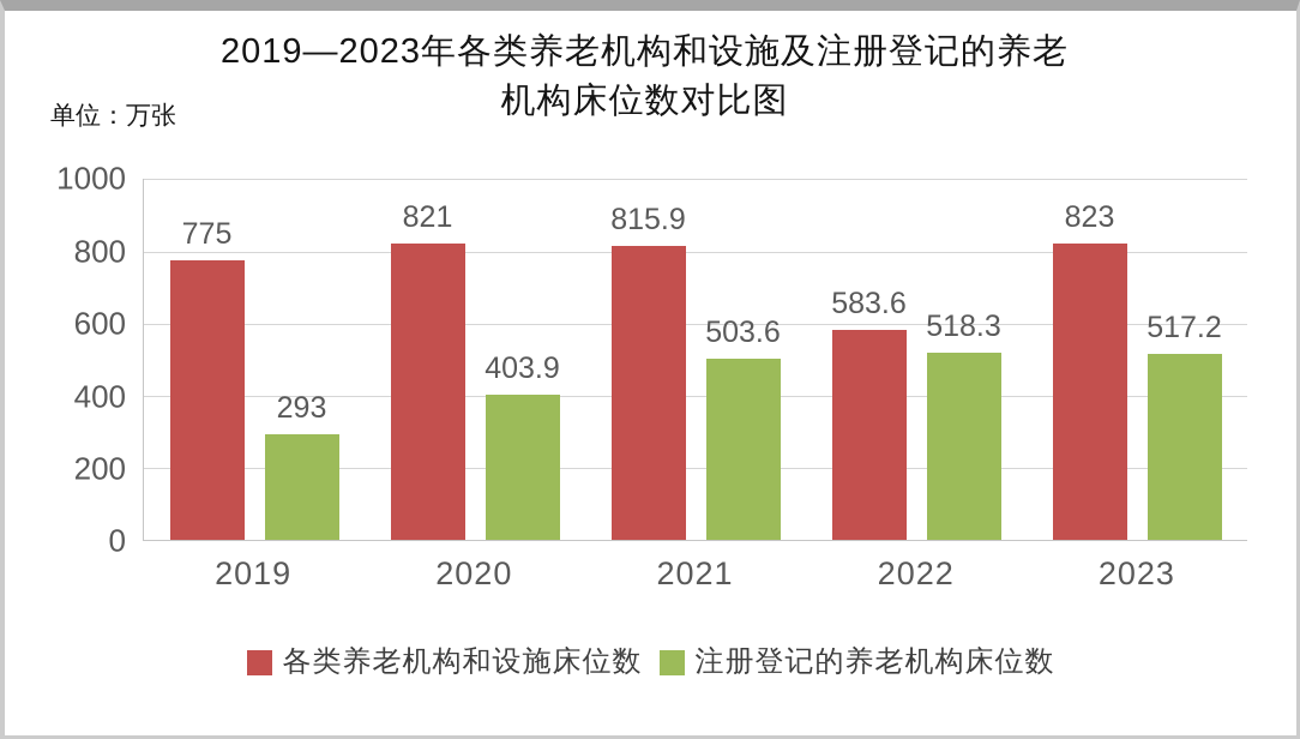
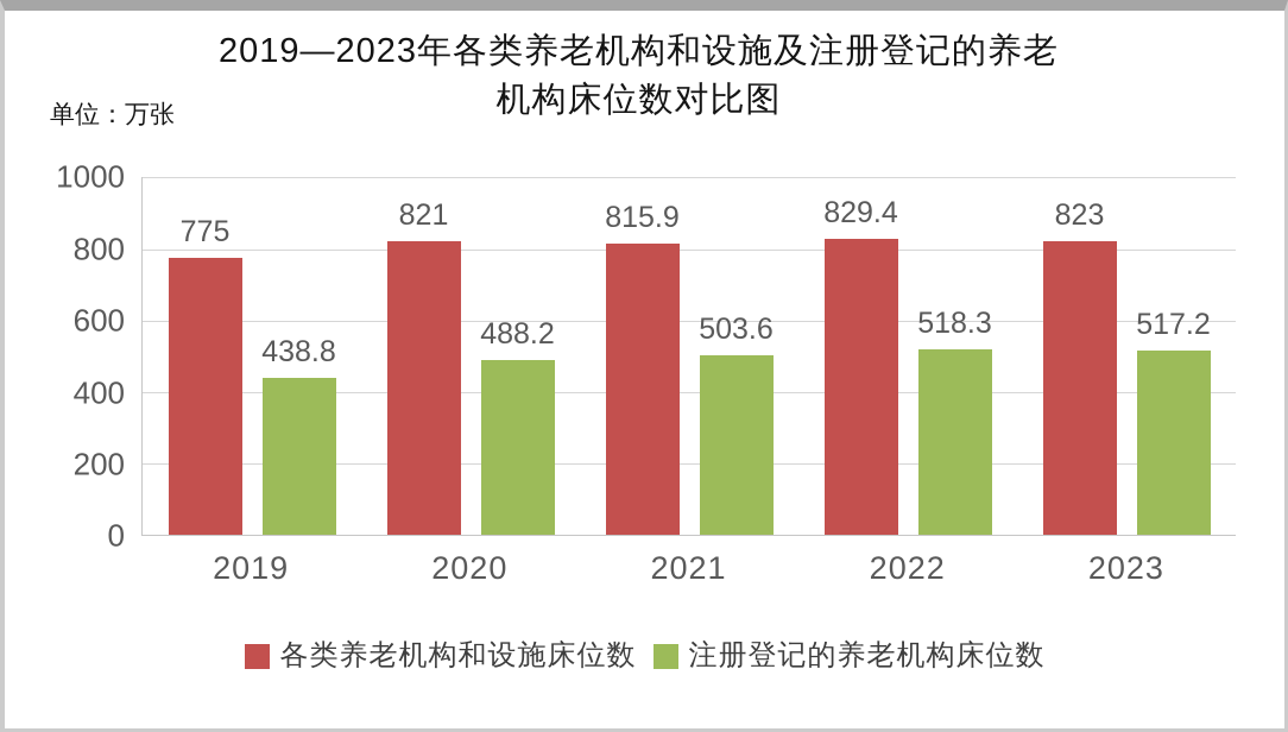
注册登记的养老机构床位数/2019: 293 -> 438.8
注册登记的养老机构床位数/2020: 403.9 -> 488.2
各类养老机构和设施床位数/2022: 583.6 -> 829.4
